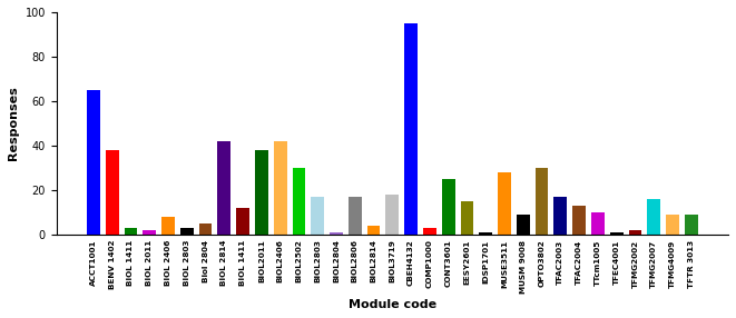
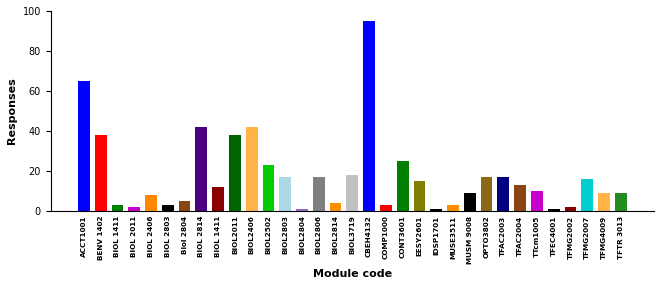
BIOL2502: 30 -> 23
MUSE3511: 28 -> 3
OPTO3802: 30 -> 17
